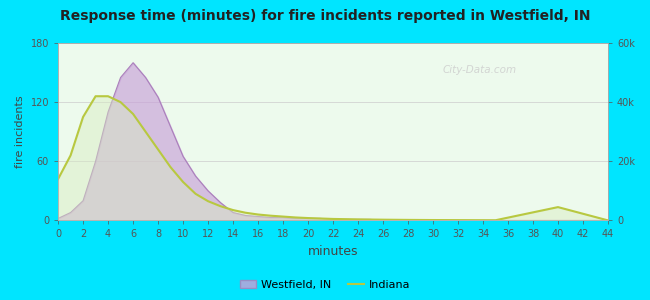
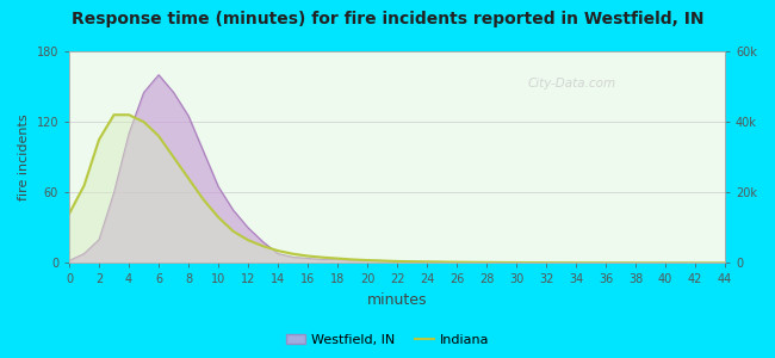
Indiana/40: 4.5k -> 0.0k
